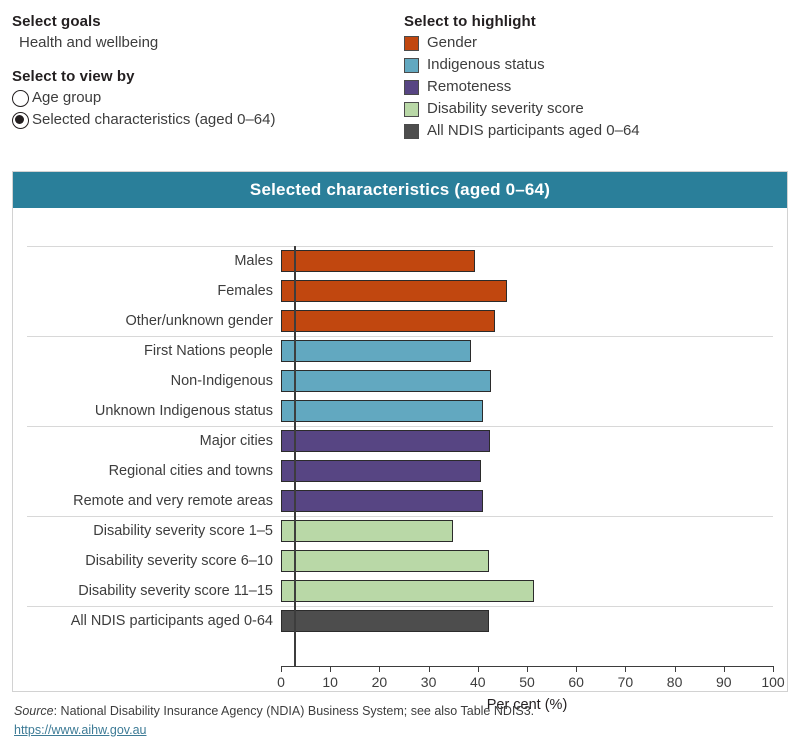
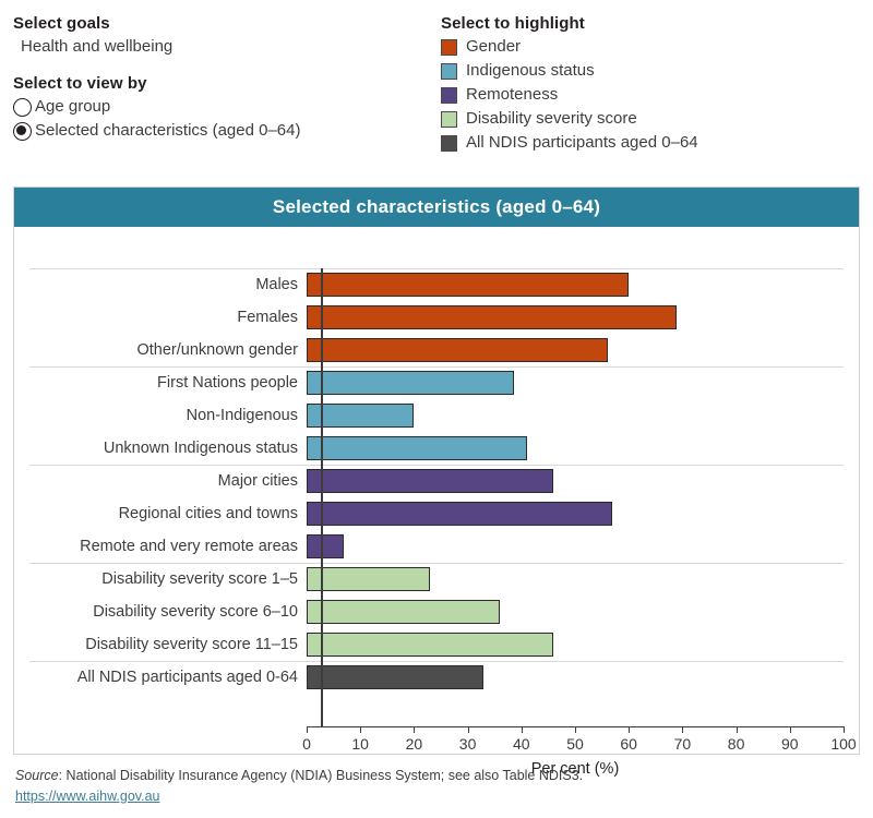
Males: 40 -> 60
Females: 46 -> 69
Other/unknown gender: 43 -> 56
Non-Indigenous: 43 -> 20
Major cities: 42 -> 46
Regional cities and towns: 41 -> 57
Remote and very remote areas: 41 -> 7
Disability severity score 1–5: 35 -> 23
Disability severity score 6–10: 42 -> 36
Disability severity score 11–15: 52 -> 46
All NDIS participants aged 0-64: 42 -> 33
